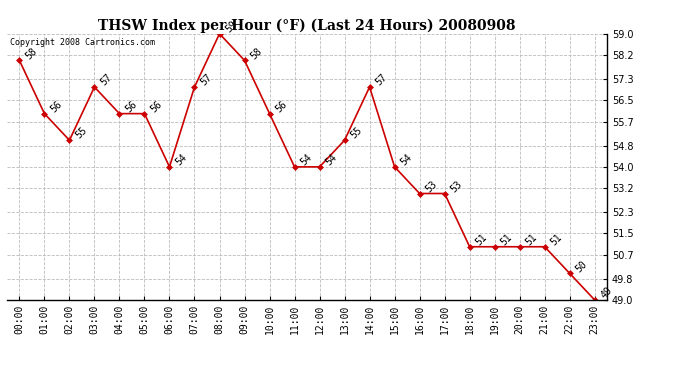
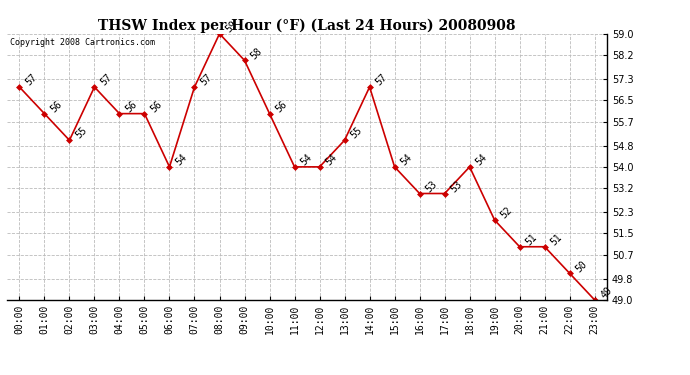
00:00: 58 -> 57
18:00: 51 -> 54
19:00: 51 -> 52
